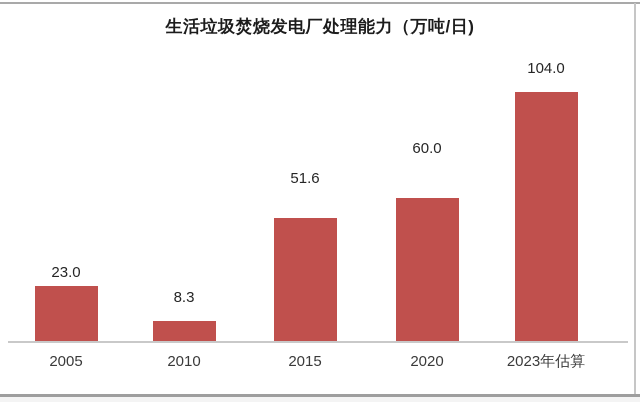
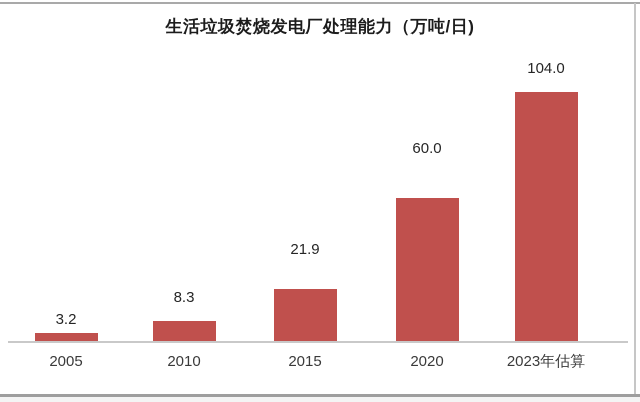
2005: 23.0 -> 3.2
2015: 51.6 -> 21.9
